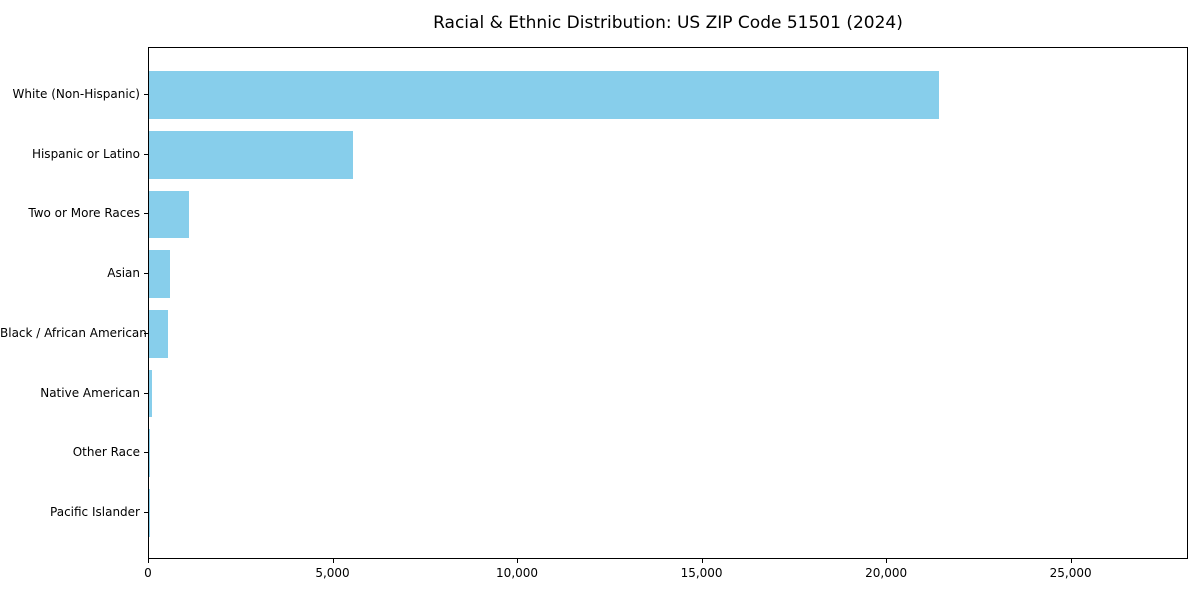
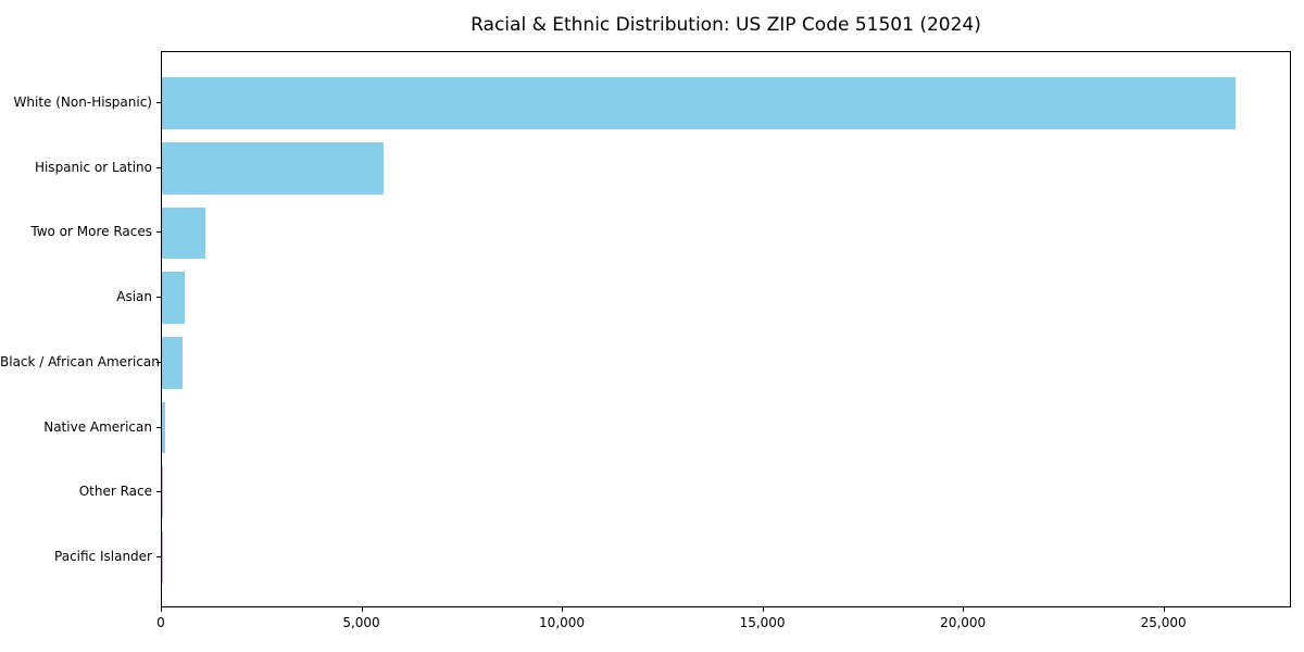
White (Non-Hispanic): 21400 -> 26800
